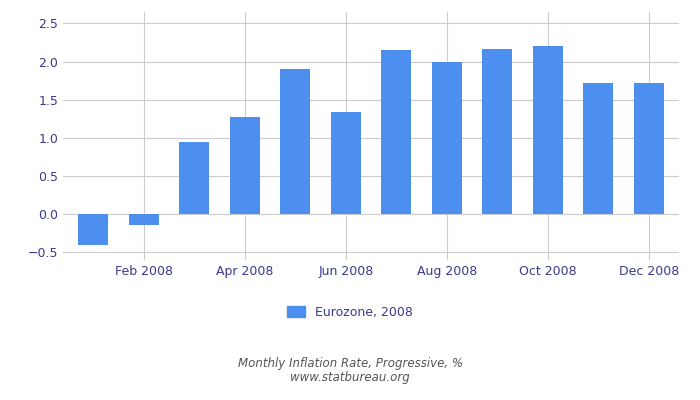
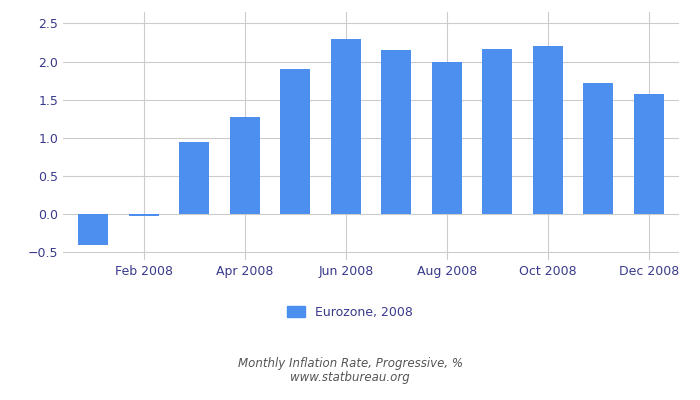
Feb 2008: -0.14 -> -0.02
Jun 2008: 1.34 -> 2.30
Dec 2008: 1.72 -> 1.57
